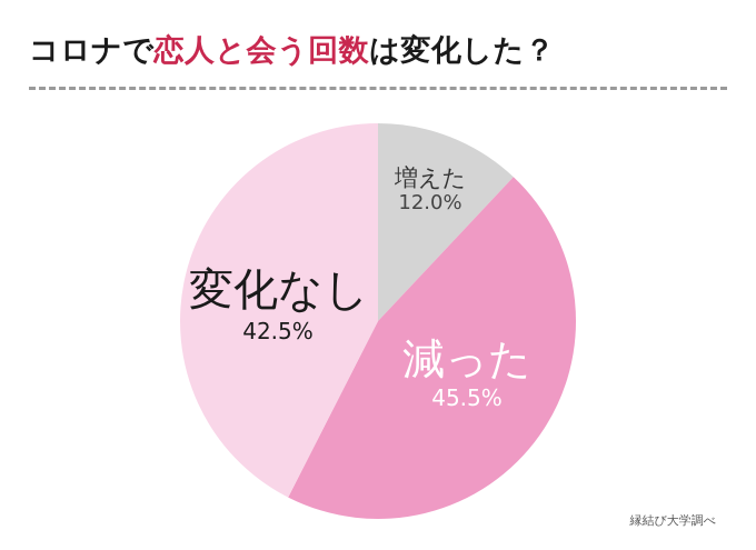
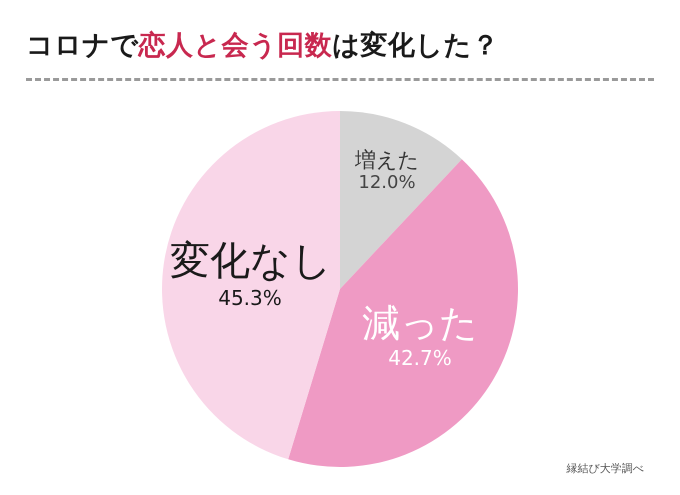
減った: 45.5% -> 42.7%
変化なし: 42.5% -> 45.3%
